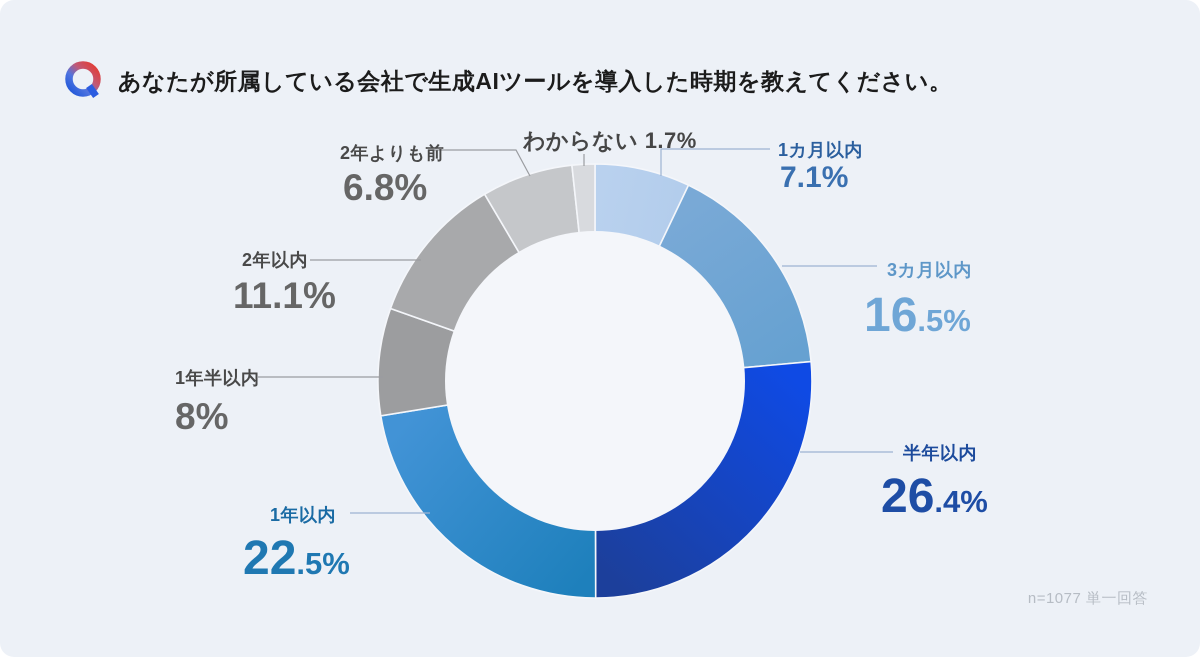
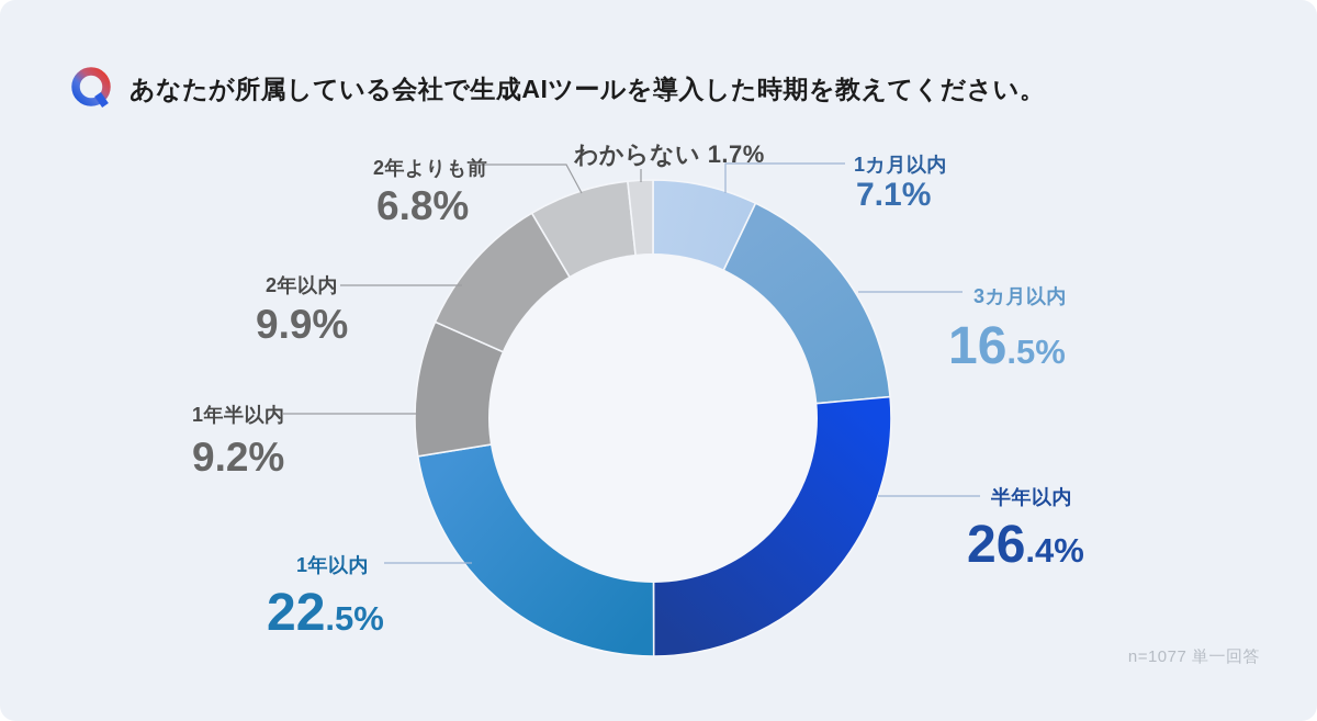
1年半以内: 8% -> 9.2%
2年以内: 11.1% -> 9.9%
